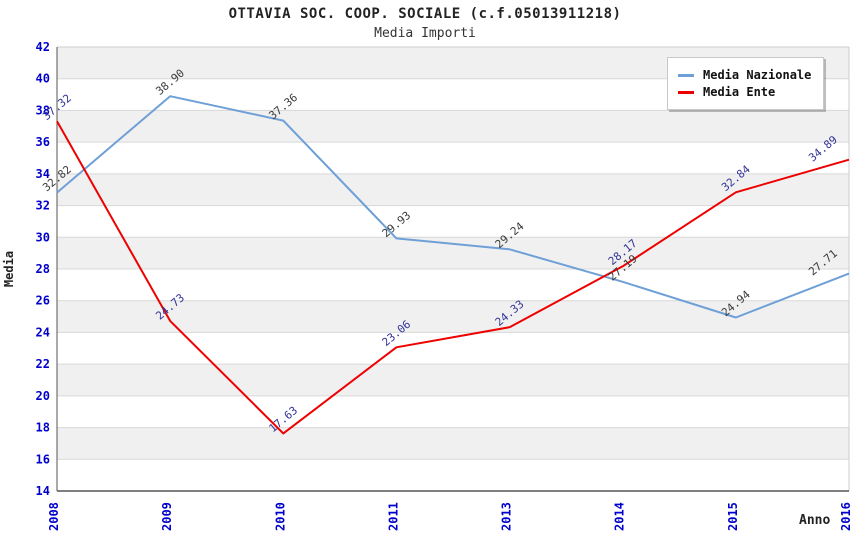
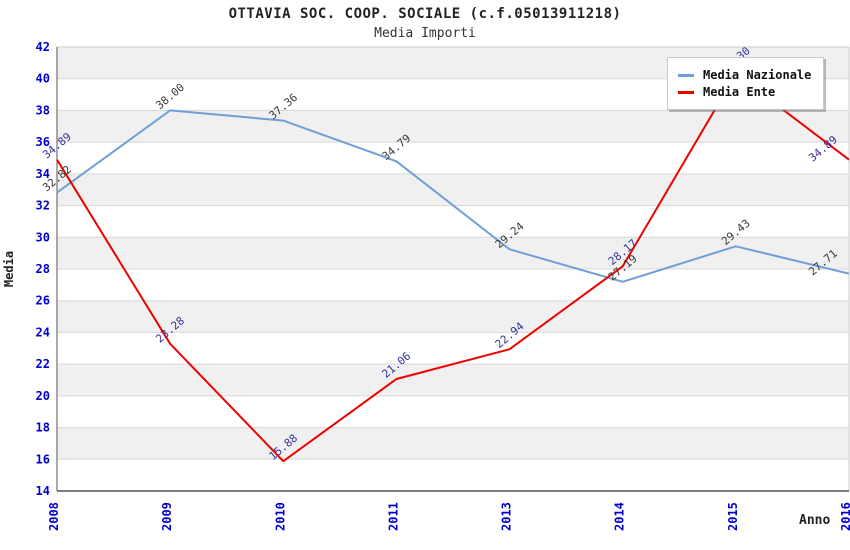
Media Ente/2008: 37.32 -> 34.89
Media Nazionale/2009: 38.90 -> 38.00
Media Ente/2009: 24.73 -> 23.28
Media Ente/2010: 17.63 -> 15.88
Media Nazionale/2011: 29.93 -> 34.79
Media Ente/2011: 23.06 -> 21.06
Media Ente/2013: 24.33 -> 22.94
Media Nazionale/2015: 24.94 -> 29.43
Media Ente/2015: 32.84 -> 40.30
